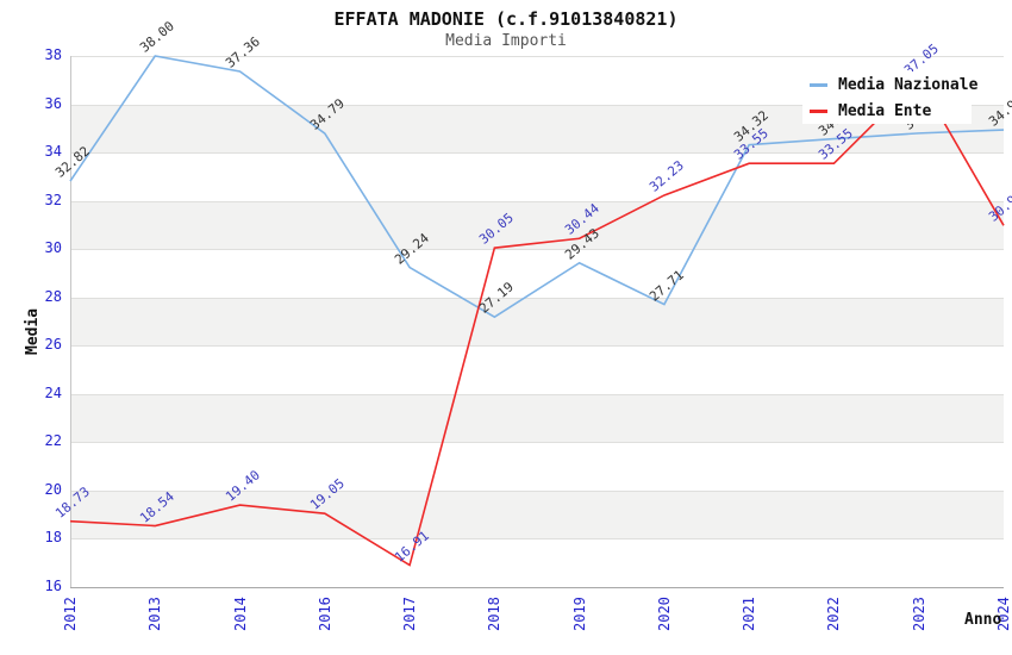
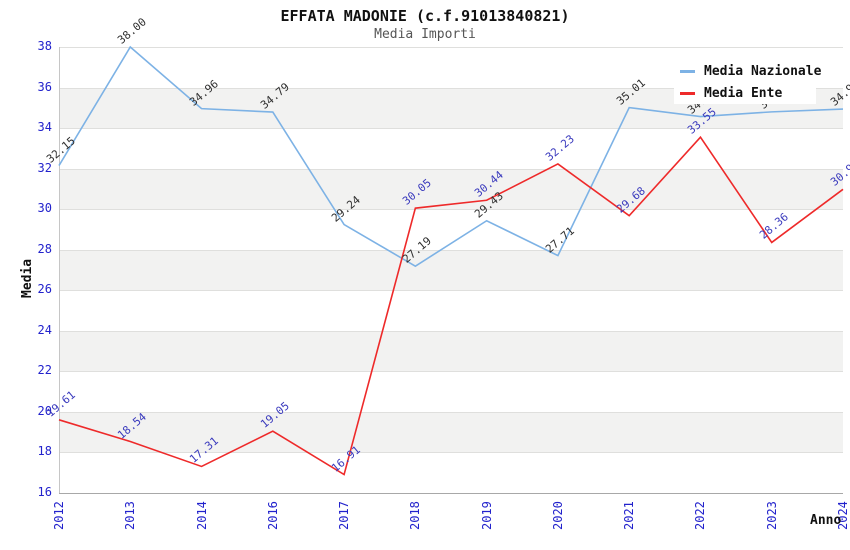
Media Nazionale/2012: 32.82 -> 32.15
Media Ente/2012: 18.73 -> 19.61
Media Nazionale/2014: 37.36 -> 34.96
Media Ente/2014: 19.40 -> 17.31
Media Nazionale/2021: 34.32 -> 35.01
Media Ente/2021: 33.55 -> 29.68
Media Ente/2023: 37.05 -> 28.36
